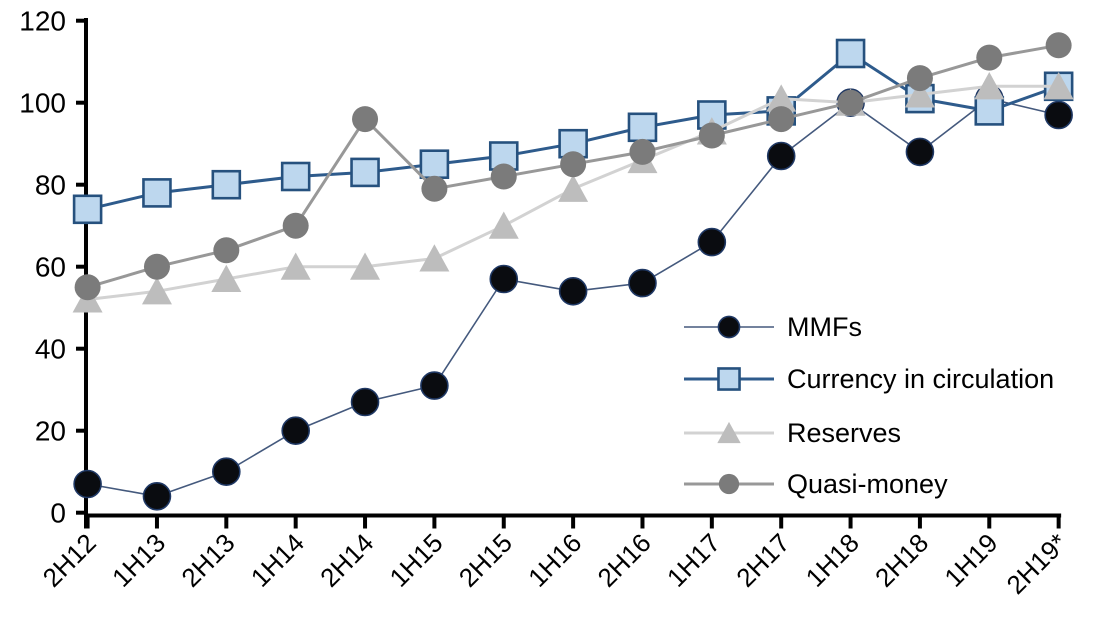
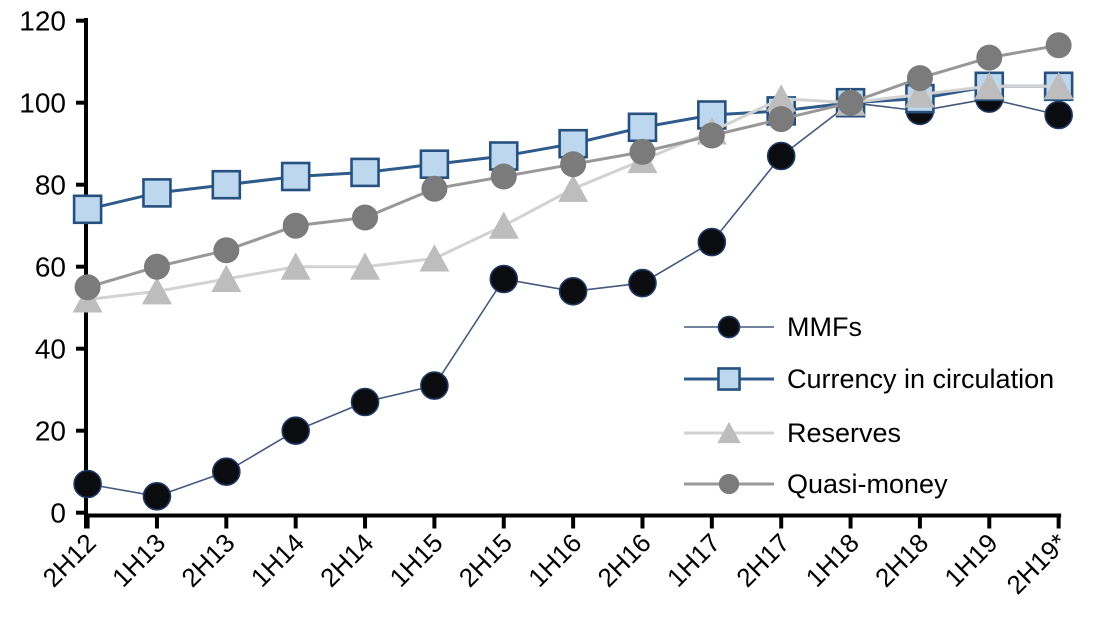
Quasi-money/2H14: 96 -> 72
Currency in circulation/1H18: 112 -> 100
MMFs/2H18: 88 -> 98
Currency in circulation/1H19: 98 -> 104
